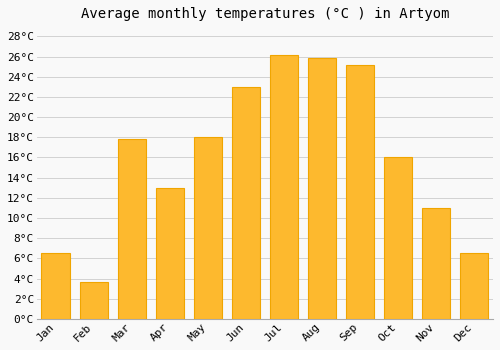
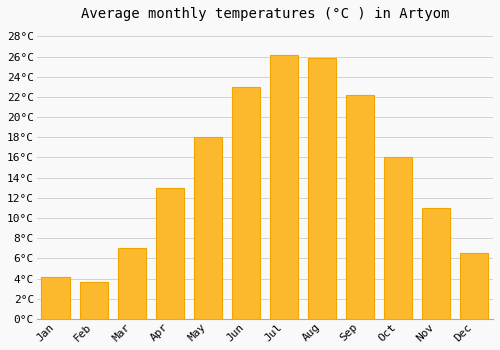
Jan: 6.5°C -> 4.2°C
Mar: 17.8°C -> 7.0°C
Sep: 25.2°C -> 22.2°C
